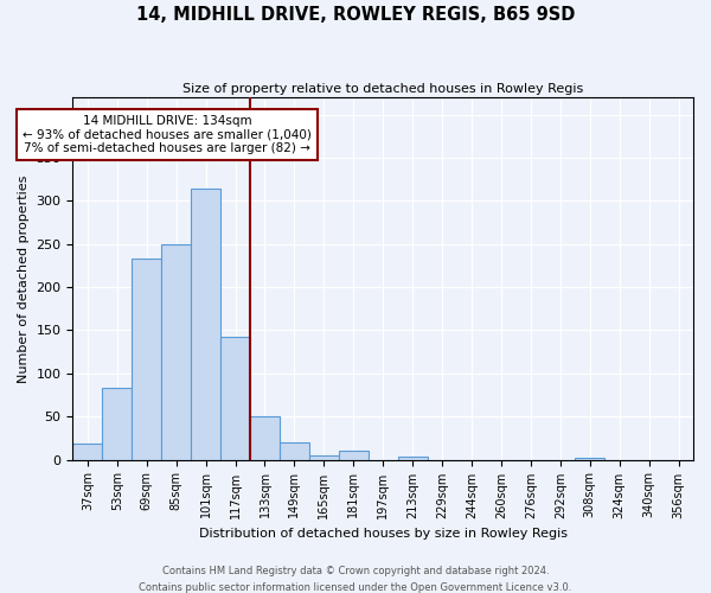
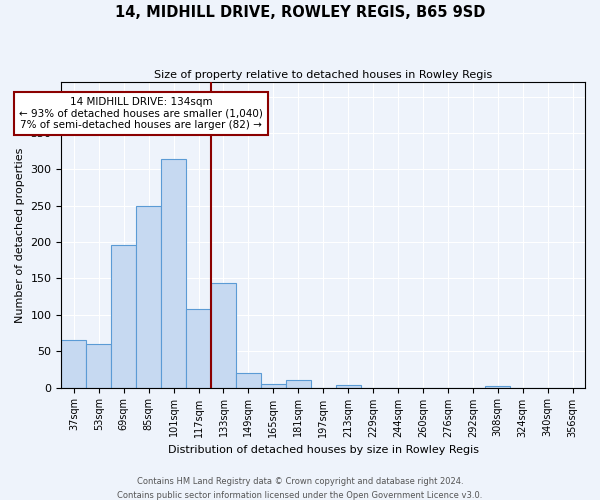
37sqm: 19 -> 66
53sqm: 83 -> 60
69sqm: 233 -> 196
117sqm: 142 -> 108
133sqm: 50 -> 144
